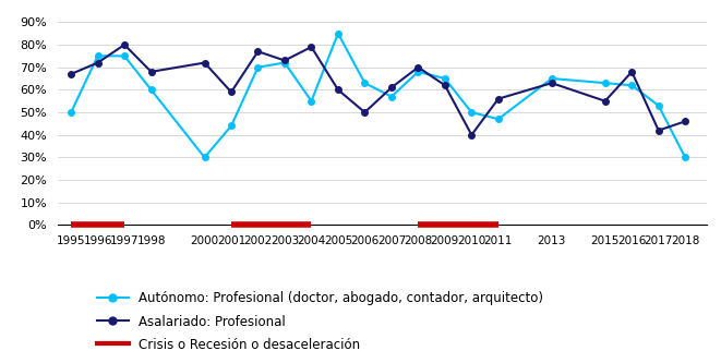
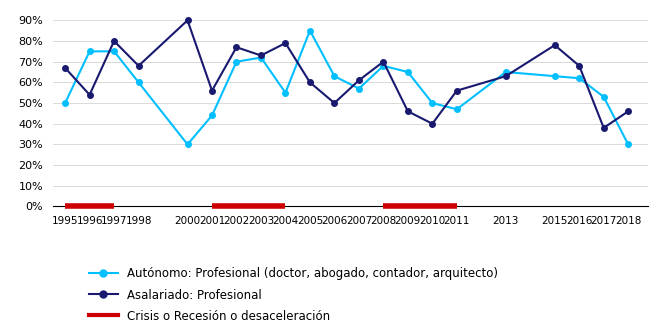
Asalariado: Profesional/1996: 72% -> 54%
Asalariado: Profesional/2000: 72% -> 90%
Asalariado: Profesional/2001: 59% -> 56%
Asalariado: Profesional/2009: 62% -> 46%
Asalariado: Profesional/2015: 55% -> 78%
Asalariado: Profesional/2017: 42% -> 38%
